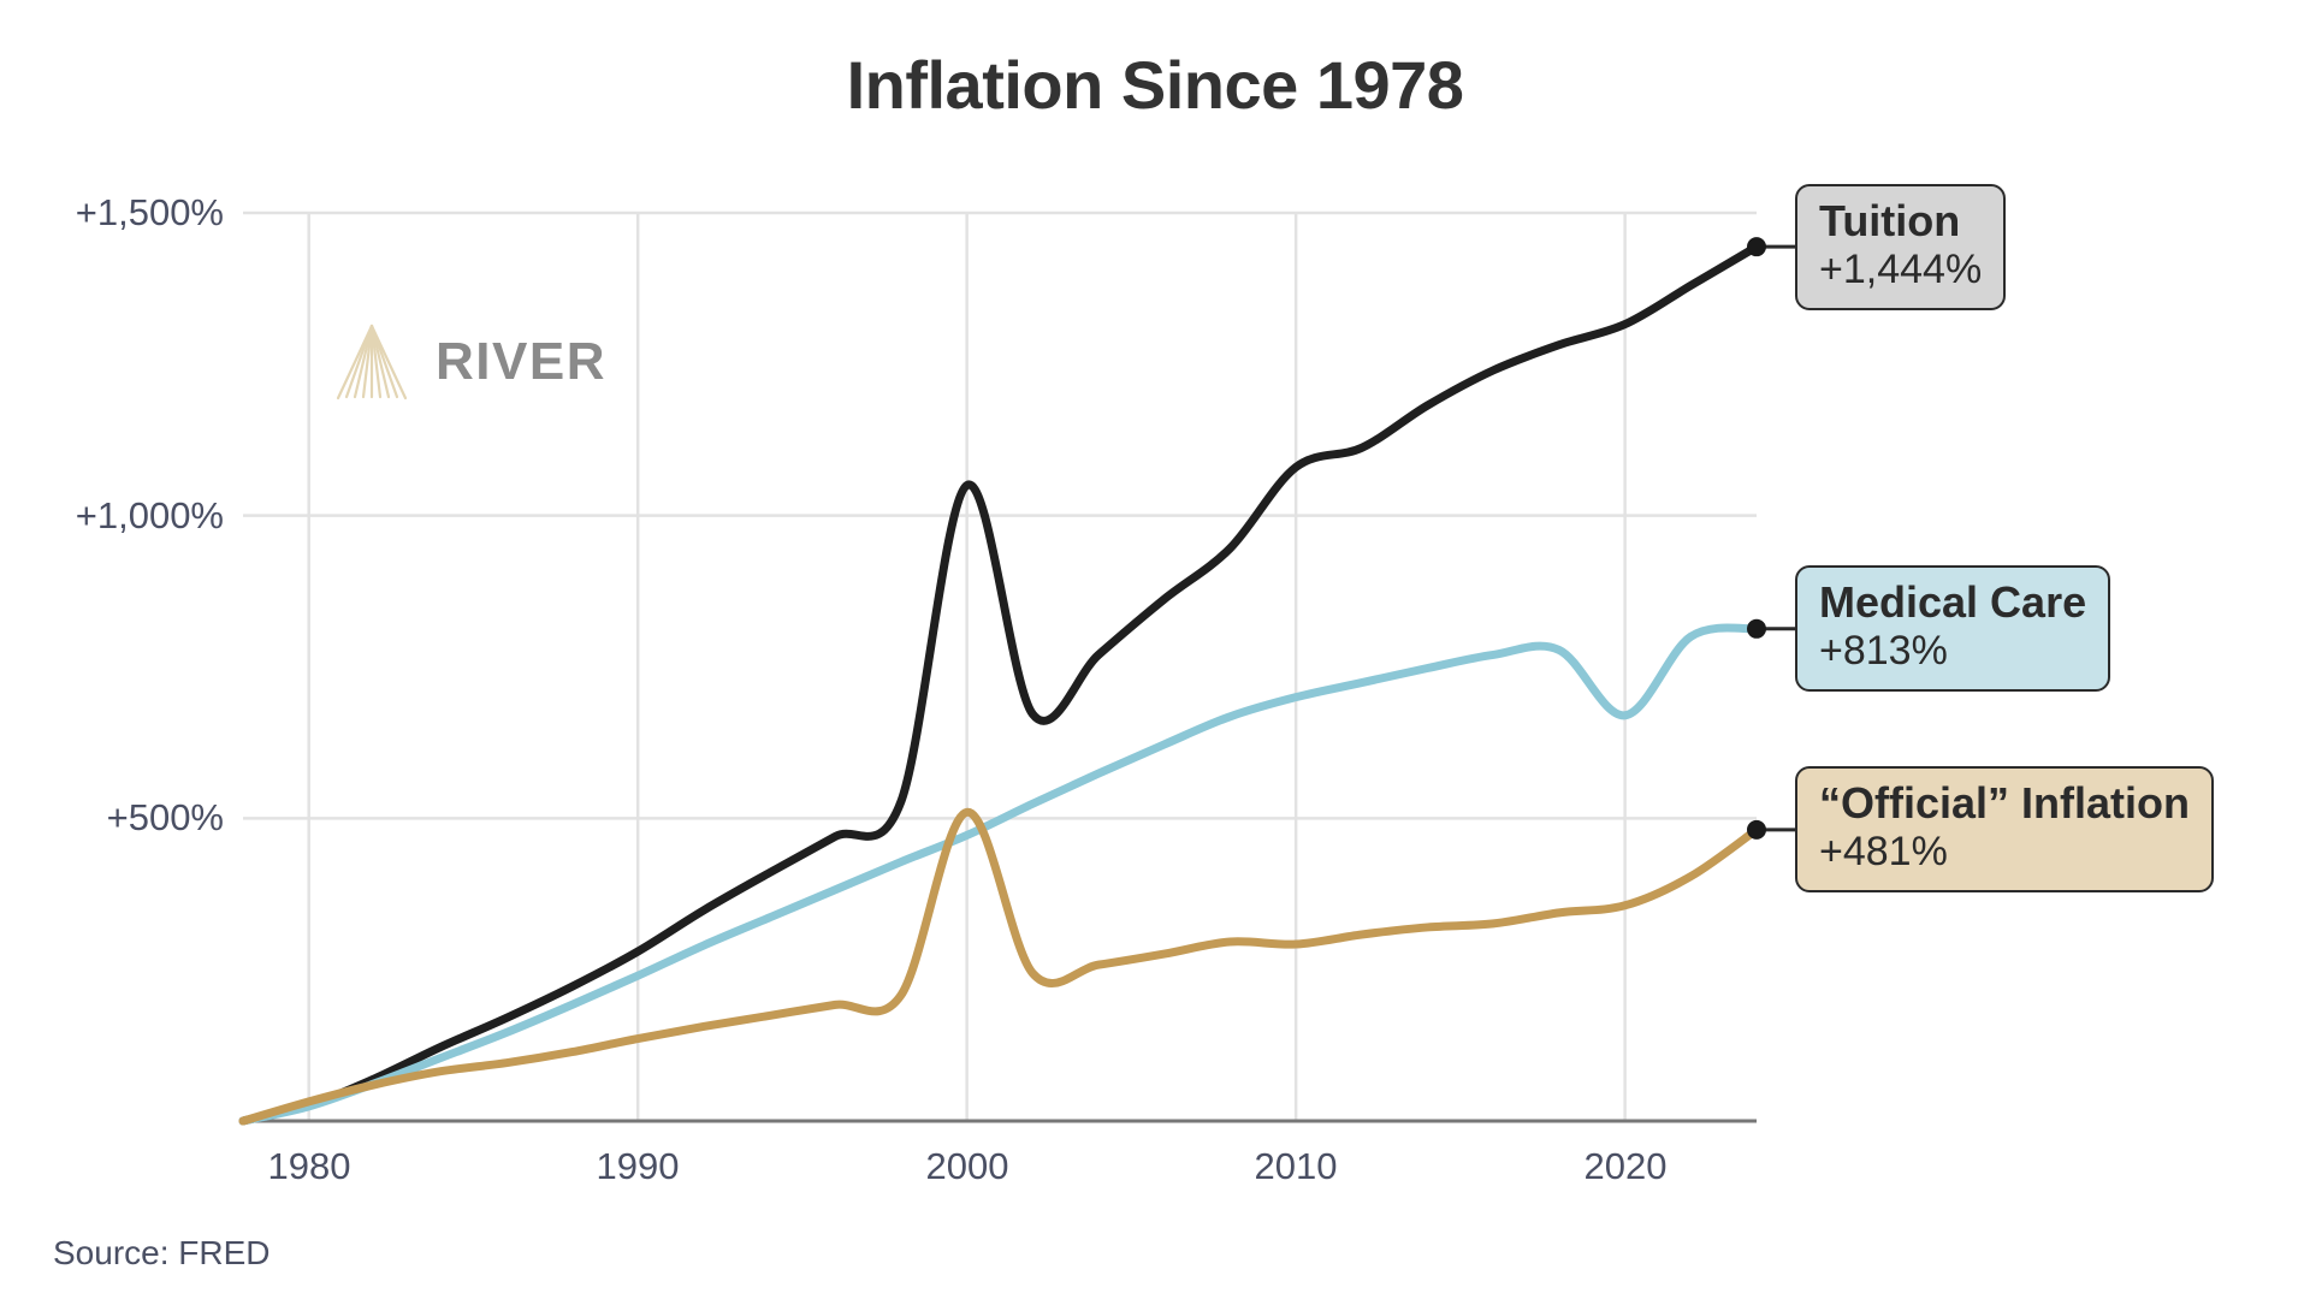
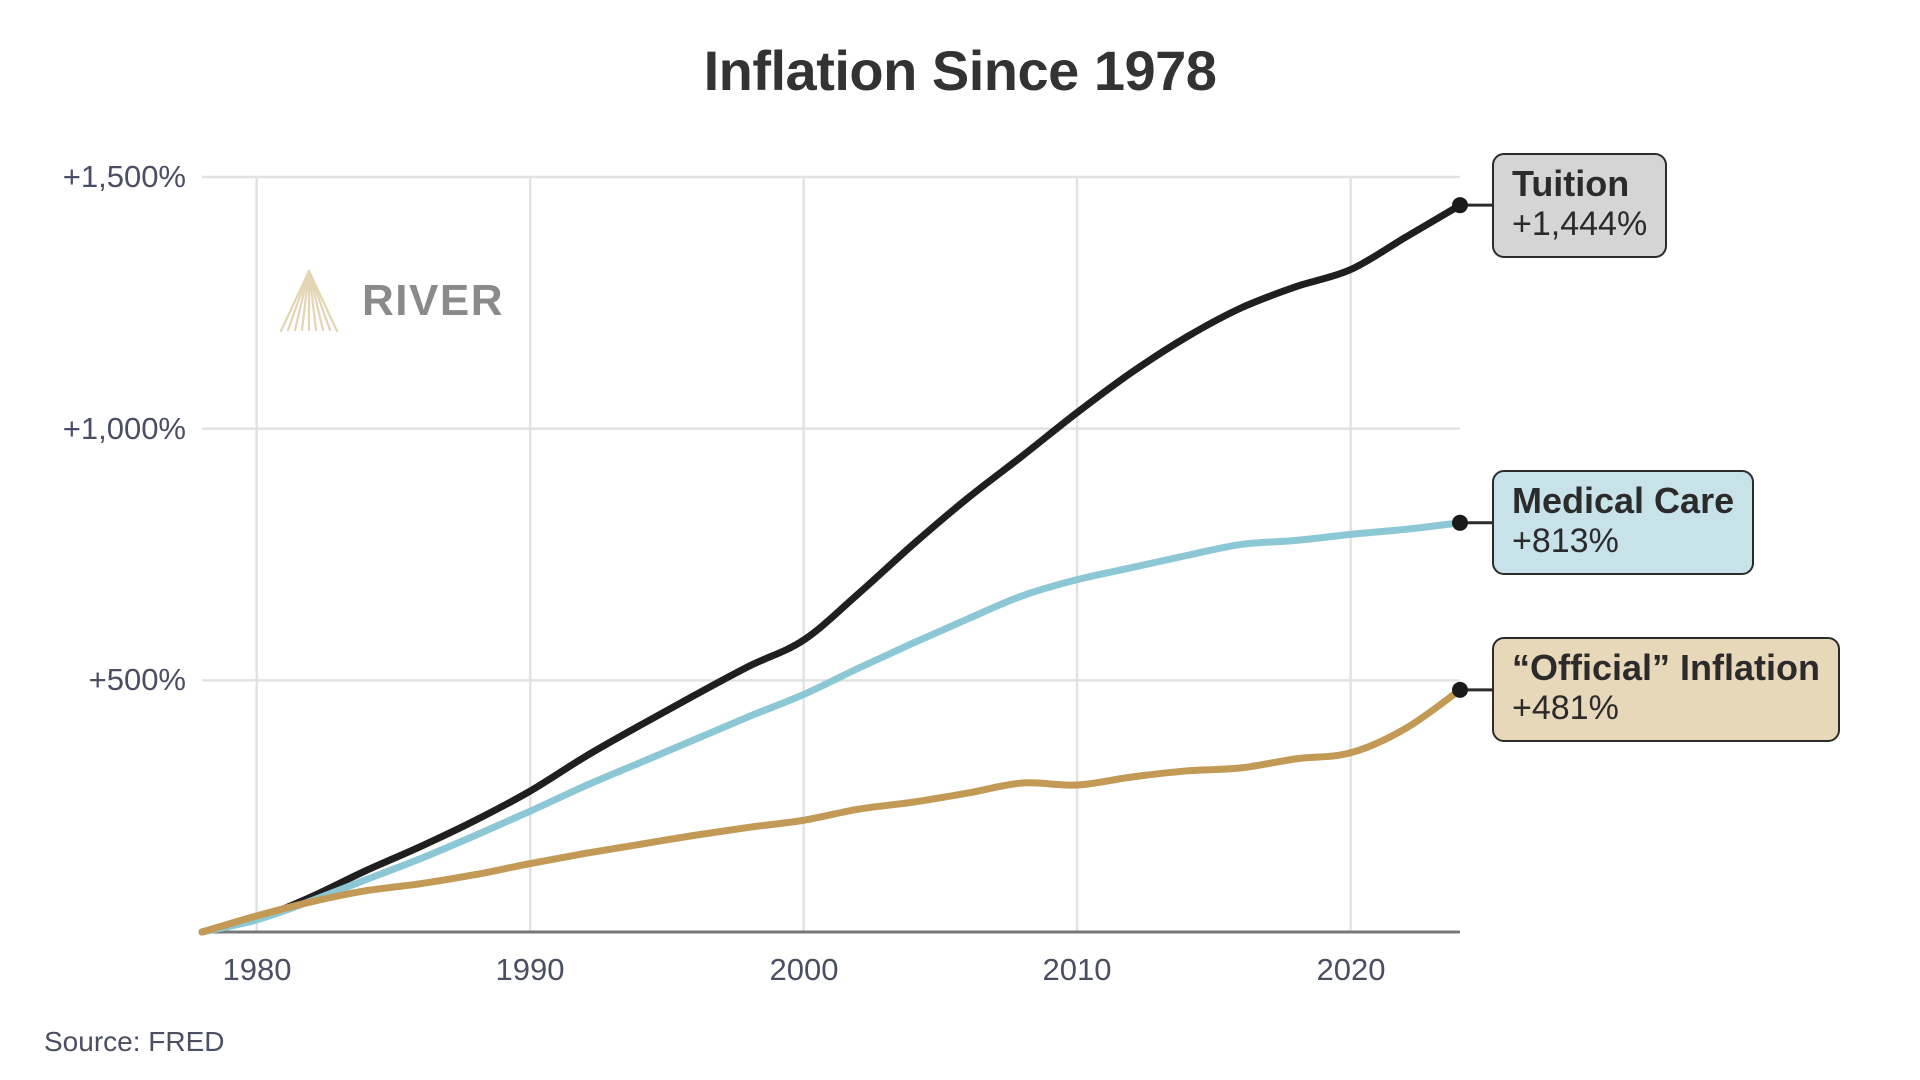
Tuition/2000: 1050% -> 580%
“Official” Inflation/2000: 510% -> 220%
Tuition/2010: 1080% -> 1030%
Medical Care/2020: 670% -> 790%
